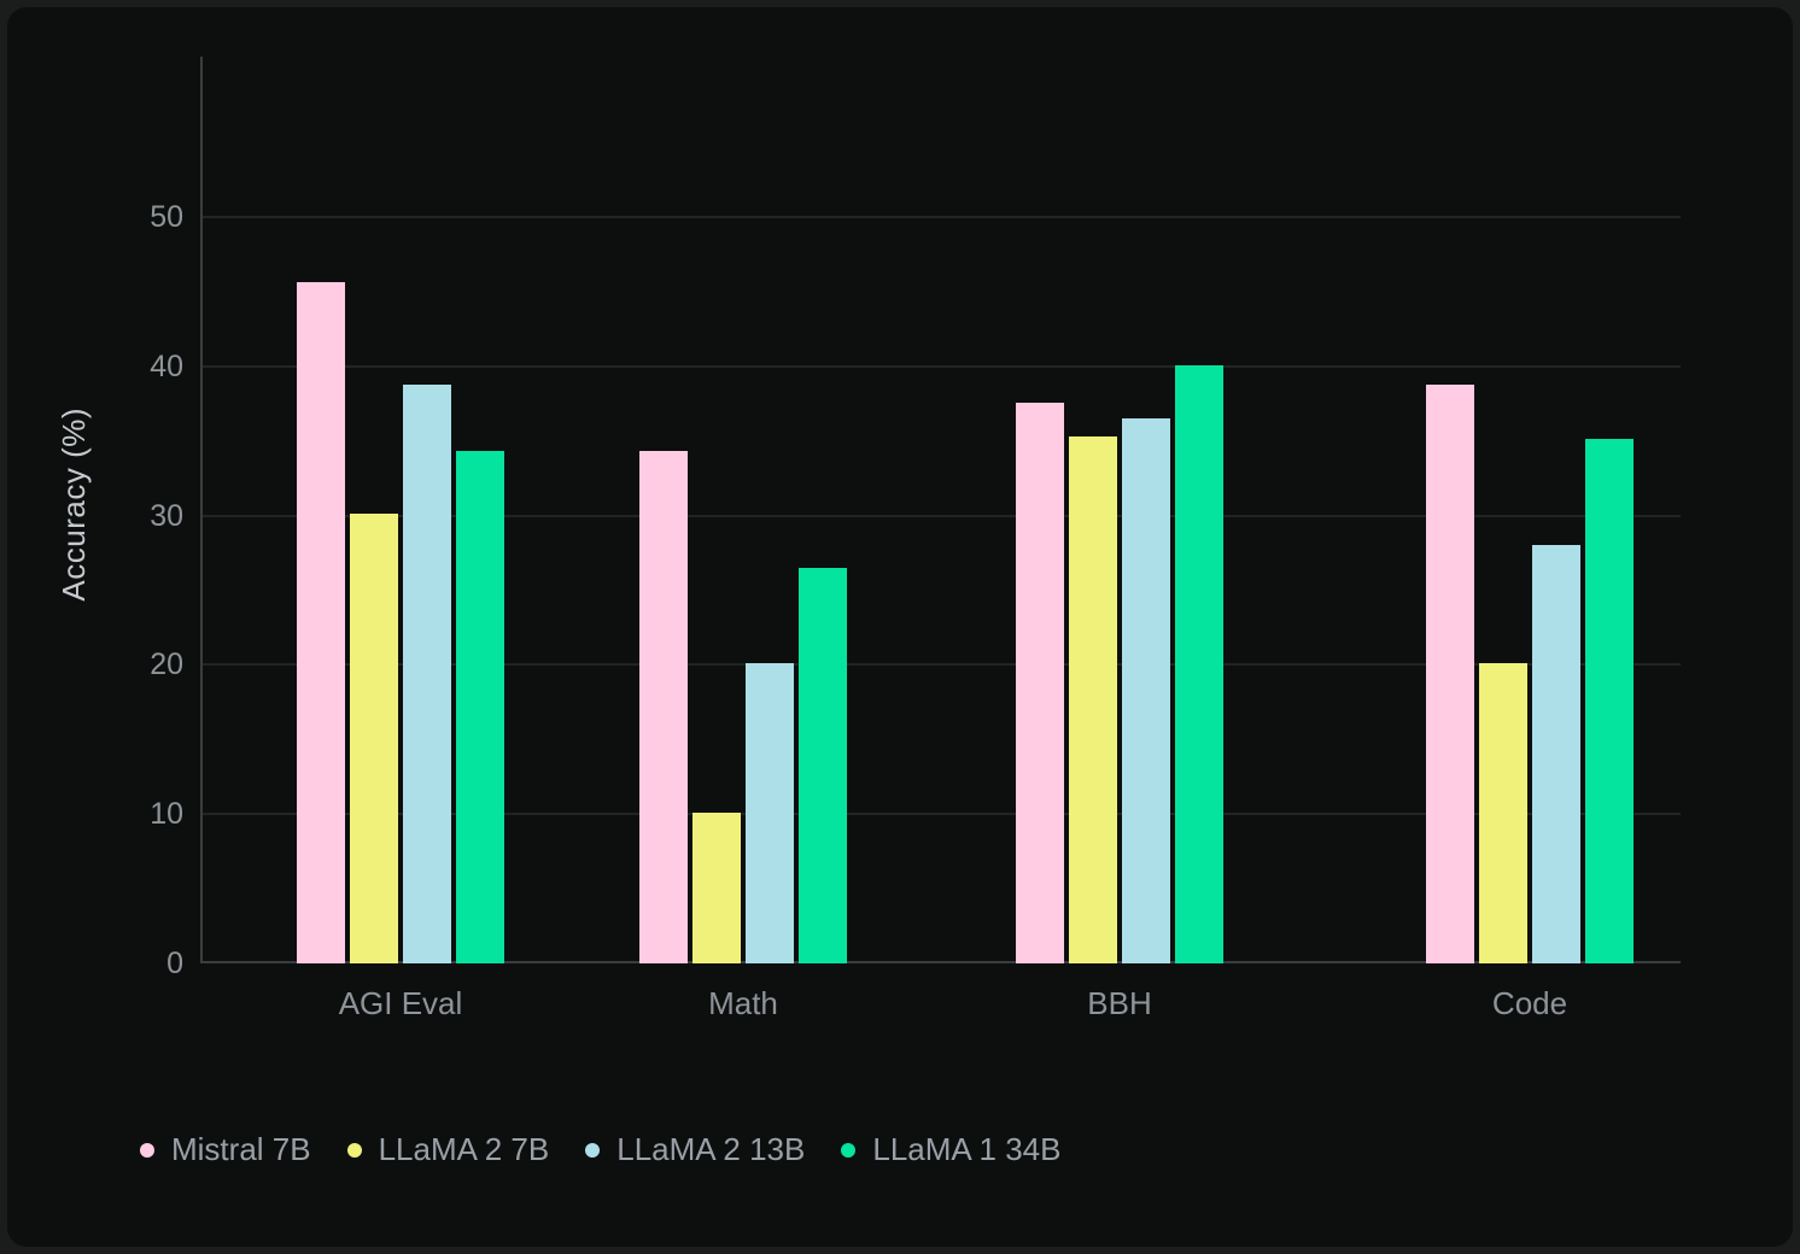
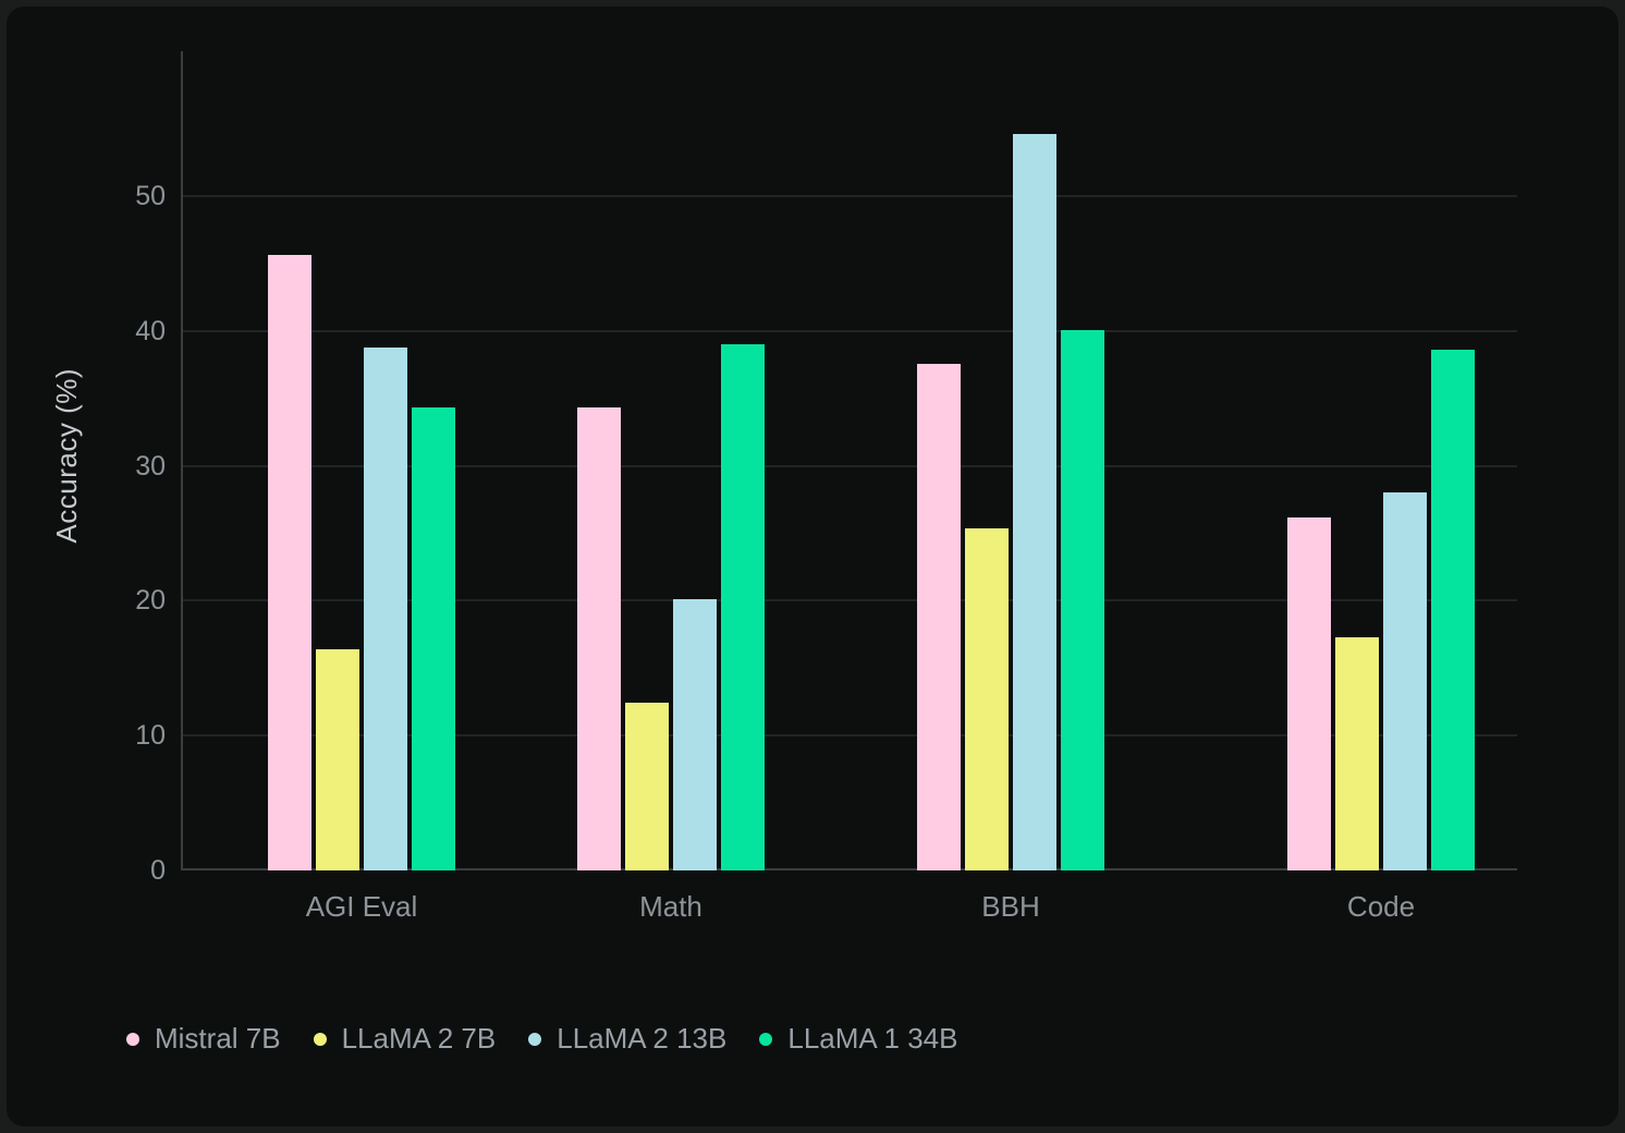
LLaMA 2 7B/AGI Eval: 30.1 -> 16.4
LLaMA 2 7B/Math: 10.1 -> 12.4
LLaMA 1 34B/Math: 26.5 -> 39.0
LLaMA 2 7B/BBH: 35.3 -> 25.4
LLaMA 2 13B/BBH: 36.5 -> 54.6
Mistral 7B/Code: 38.8 -> 26.2
LLaMA 2 7B/Code: 20.1 -> 17.3
LLaMA 1 34B/Code: 35.1 -> 38.6
